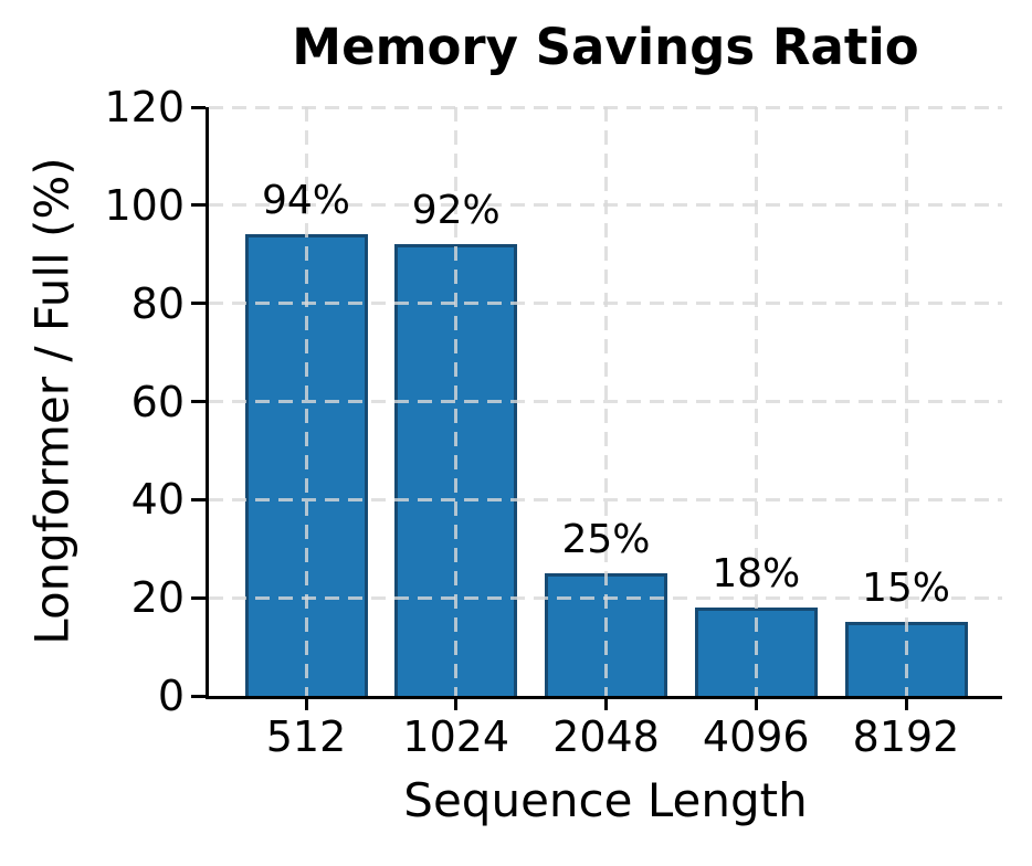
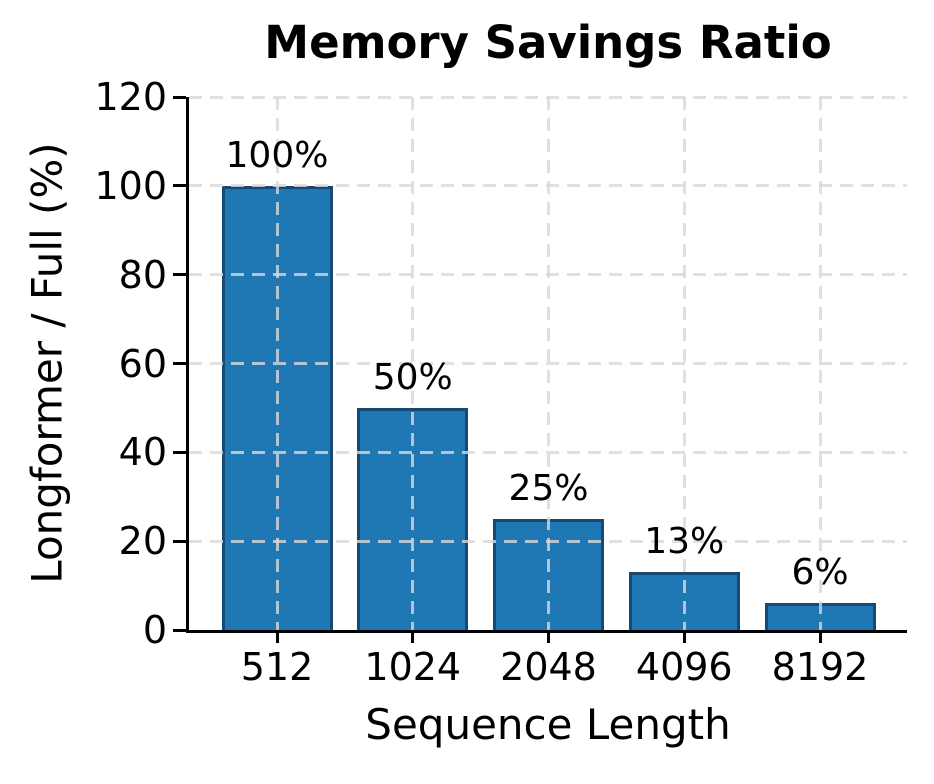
512: 94% -> 100%
1024: 92% -> 50%
4096: 18% -> 13%
8192: 15% -> 6%
